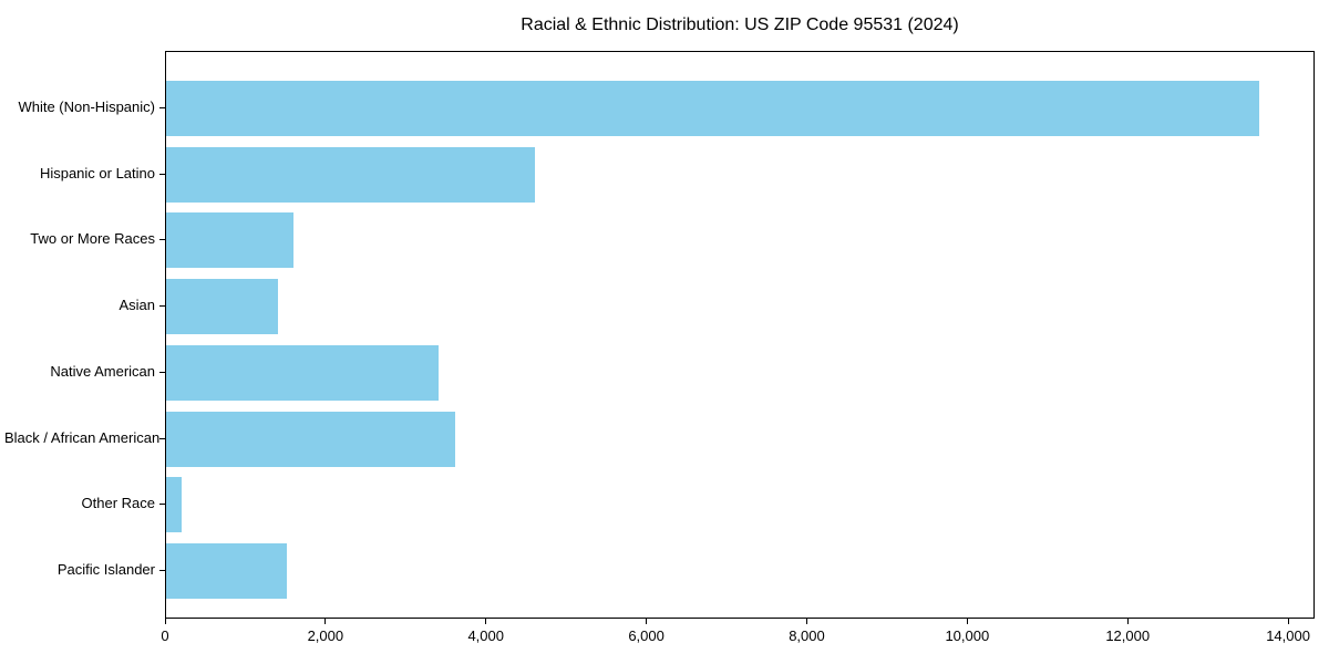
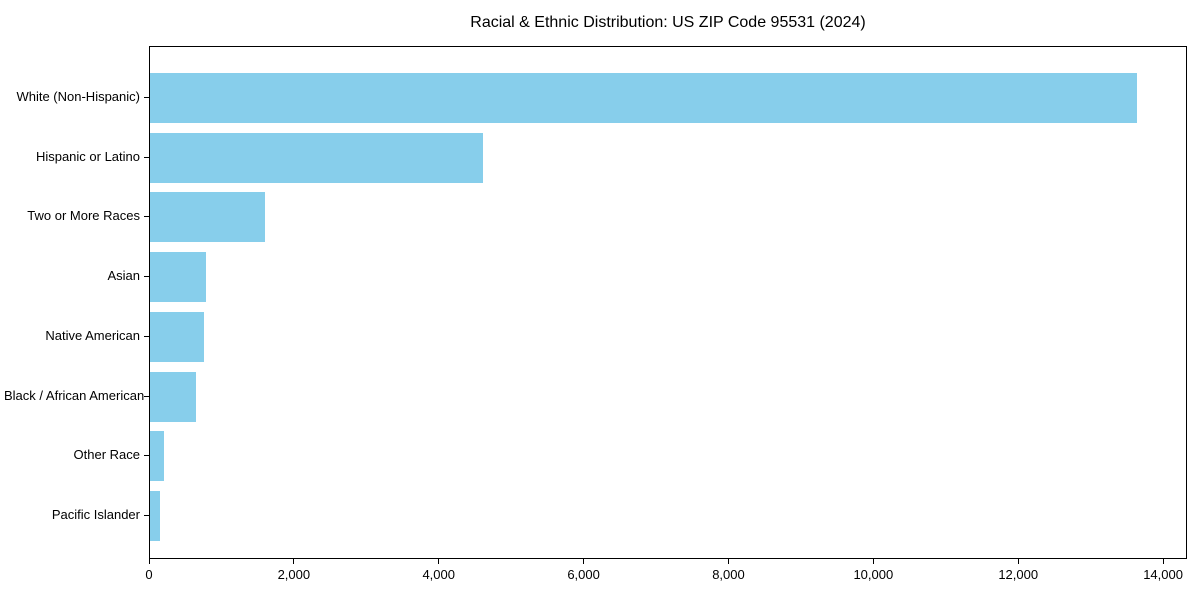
Asian: 1400 -> 800
Native American: 3400 -> 700
Black / African American: 3600 -> 600
Pacific Islander: 1500 -> 100
